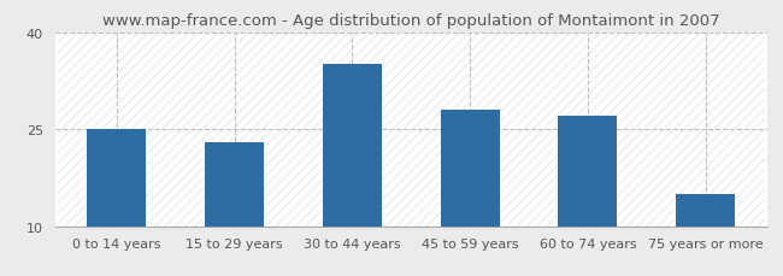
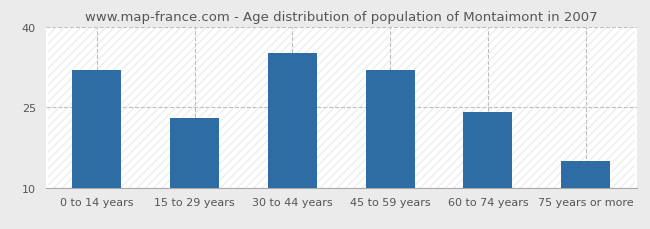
0 to 14 years: 25 -> 32
45 to 59 years: 28 -> 32
60 to 74 years: 27 -> 24
